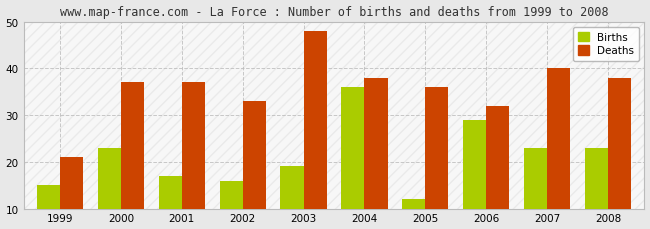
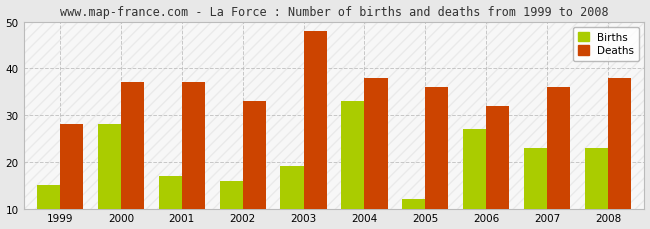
Deaths/1999: 21 -> 28
Births/2000: 23 -> 28
Births/2004: 36 -> 33
Births/2006: 29 -> 27
Deaths/2007: 40 -> 36
